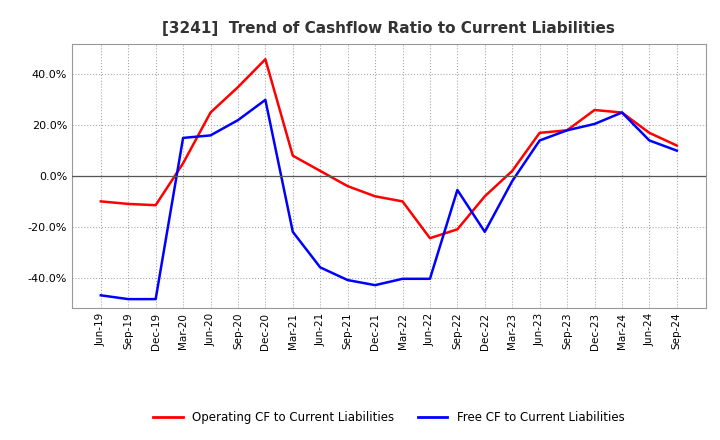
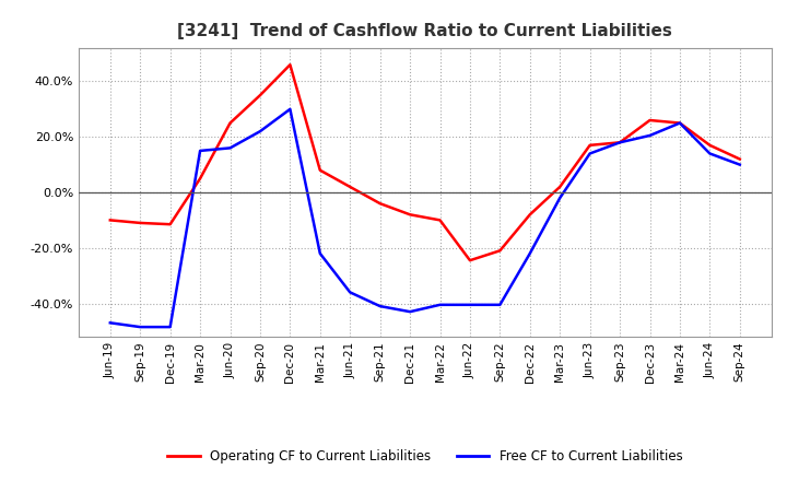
Free CF to Current Liabilities/Sep-22: -5.5% -> -40.5%
